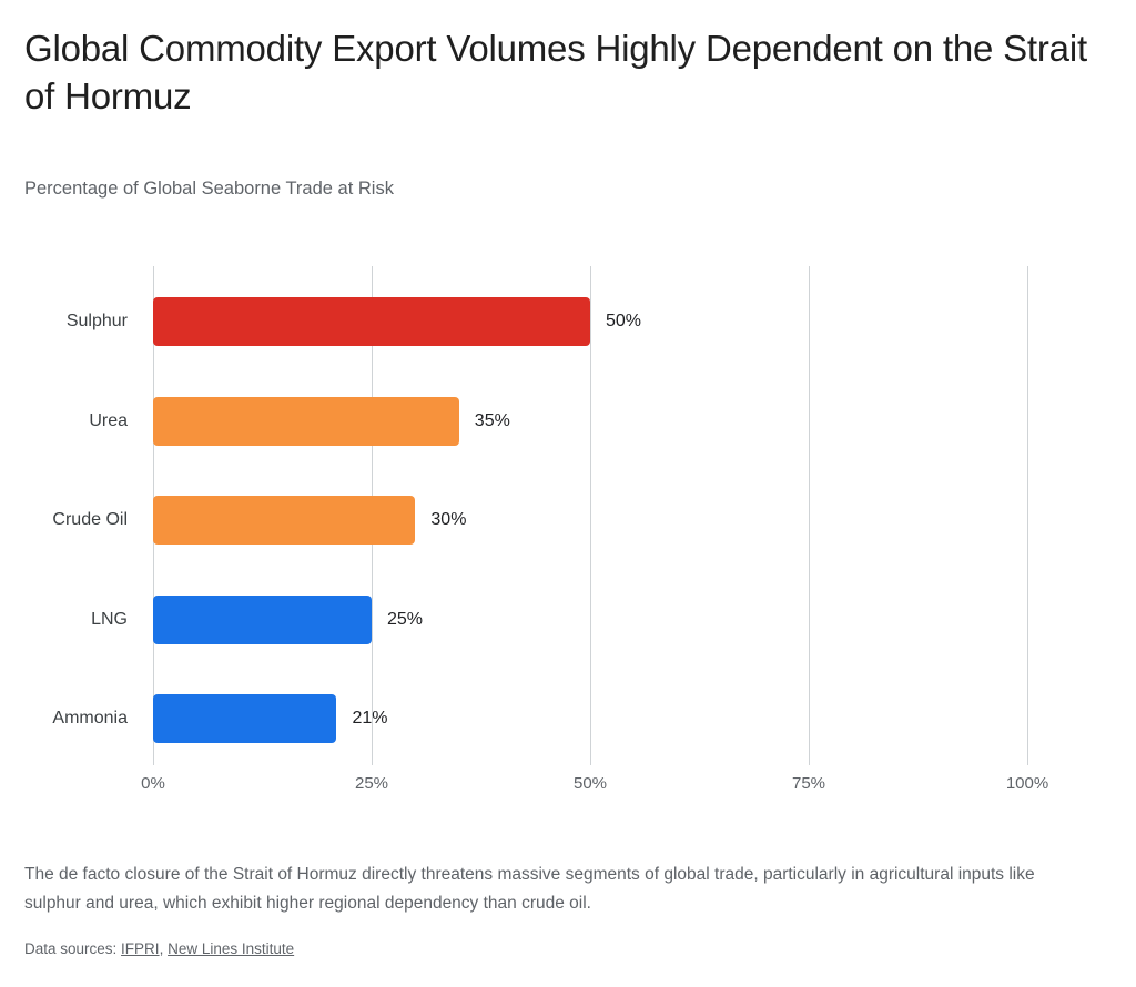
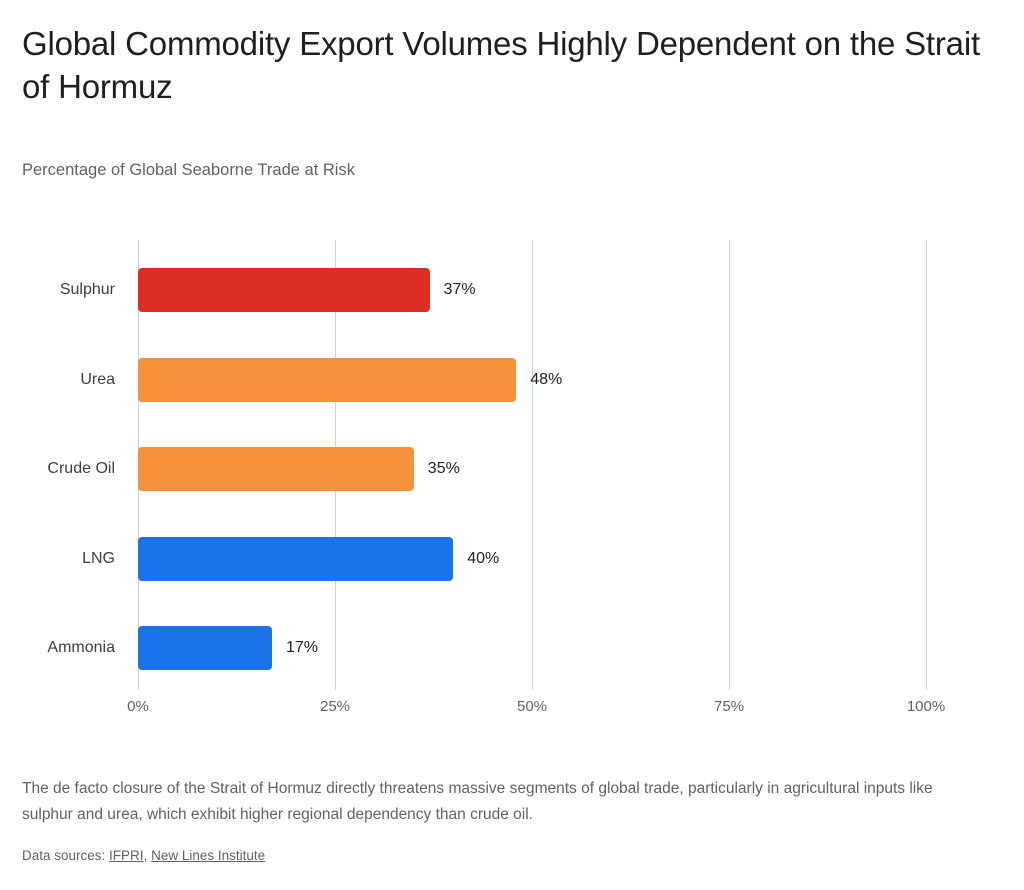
Sulphur: 50% -> 37%
Urea: 35% -> 48%
Crude Oil: 30% -> 35%
LNG: 25% -> 40%
Ammonia: 21% -> 17%
